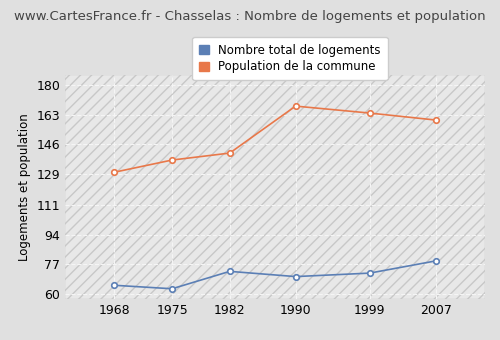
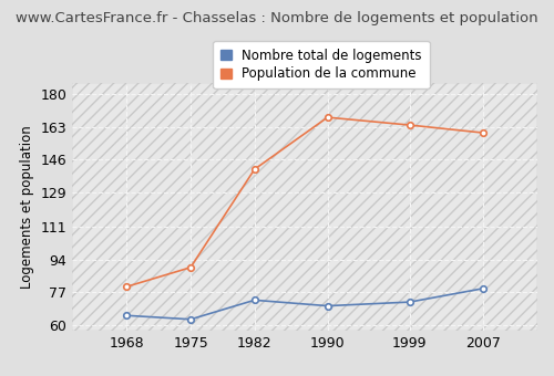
Population de la commune/1968: 130 -> 80
Population de la commune/1975: 137 -> 90
